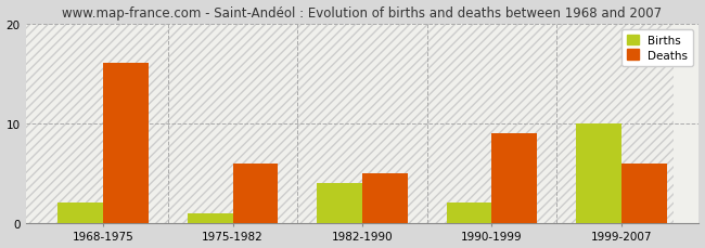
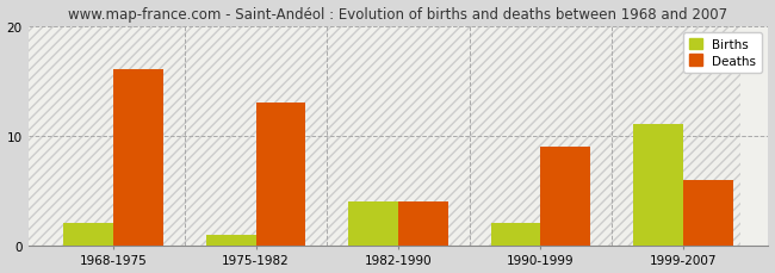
Deaths/1975-1982: 6 -> 13
Deaths/1982-1990: 5 -> 4
Births/1999-2007: 10 -> 11
